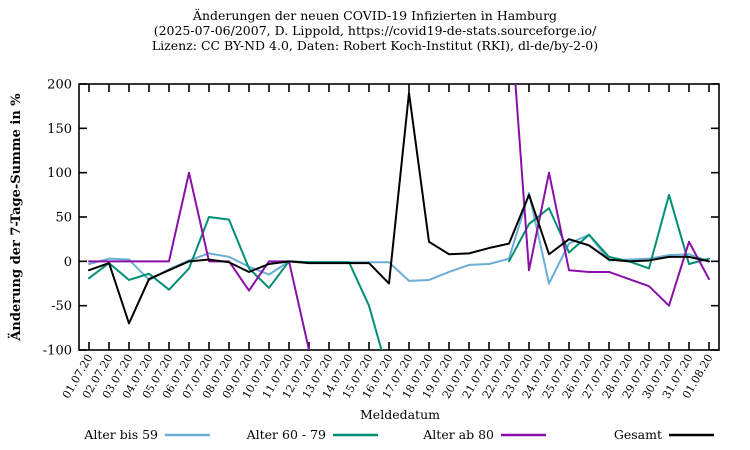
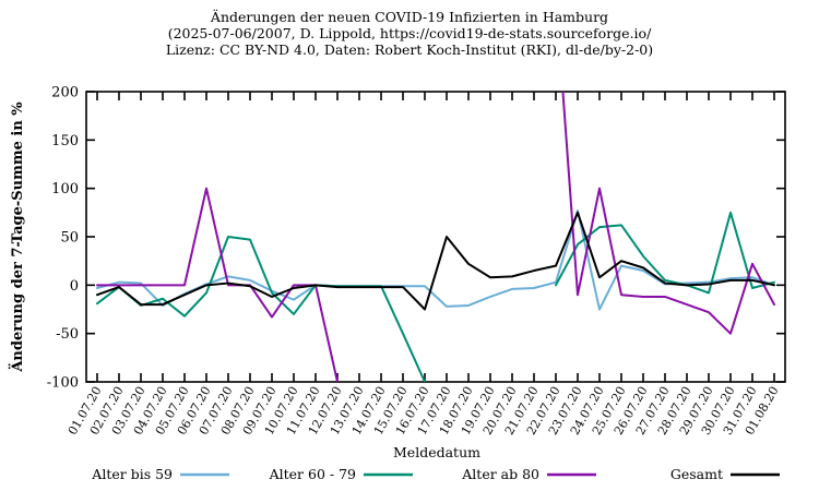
Gesamt/03.07.20: -70 -> -20
Alter 60 - 79/16.07.20: -130 -> -100
Gesamt/17.07.20: 190 -> 50
Alter 60 - 79/25.07.20: 10 -> 60
Alter bis 59/26.07.20: 30 -> 20
